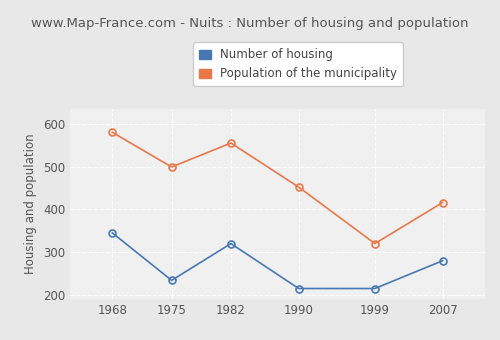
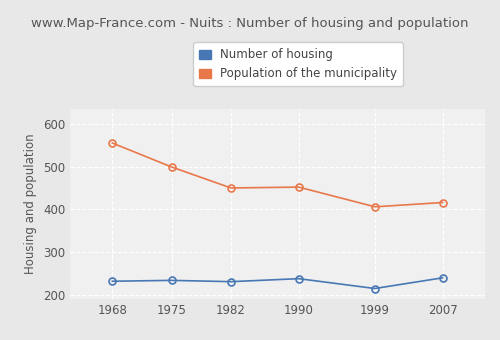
Number of housing/1968: 345 -> 232
Population of the municipality/1968: 580 -> 555
Number of housing/1982: 320 -> 231
Population of the municipality/1982: 555 -> 450
Number of housing/1990: 215 -> 238
Population of the municipality/1999: 320 -> 406
Number of housing/2007: 280 -> 240
